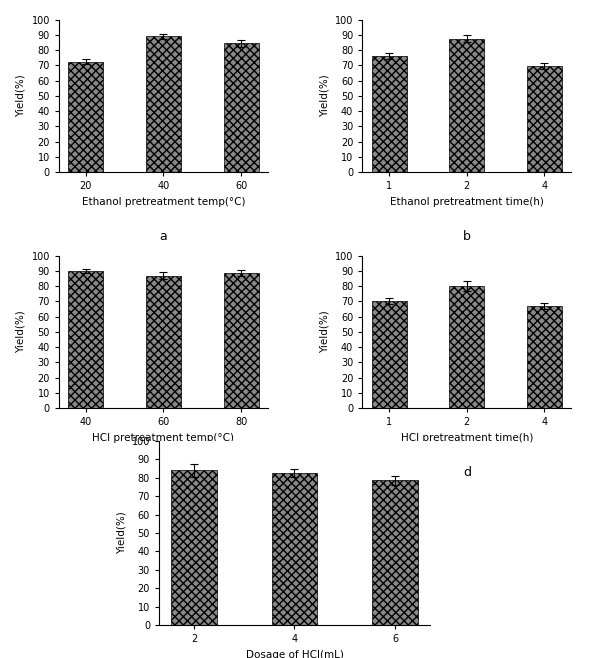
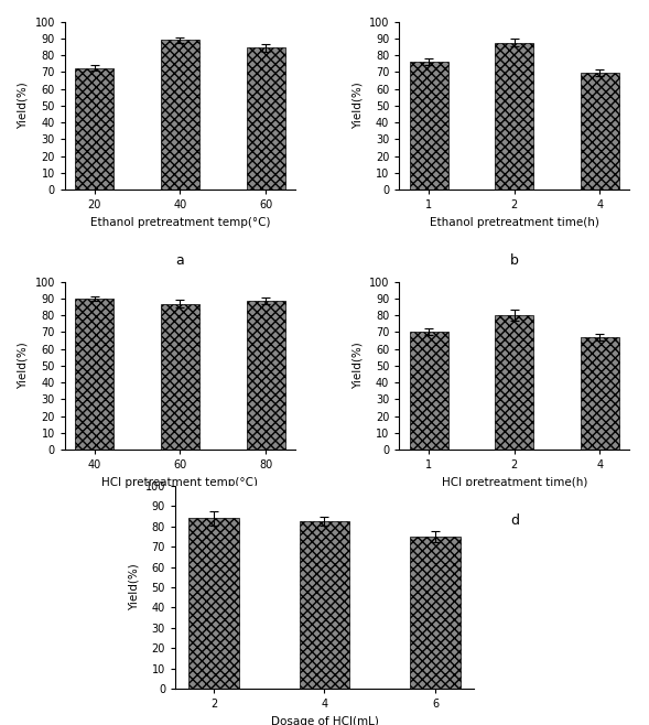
6: 78 -> 75
